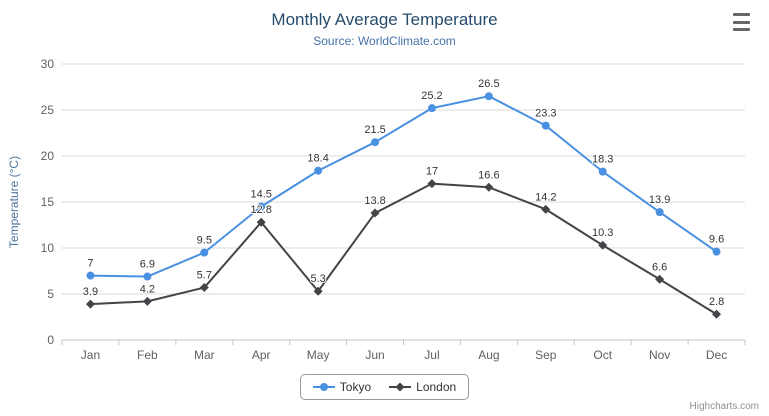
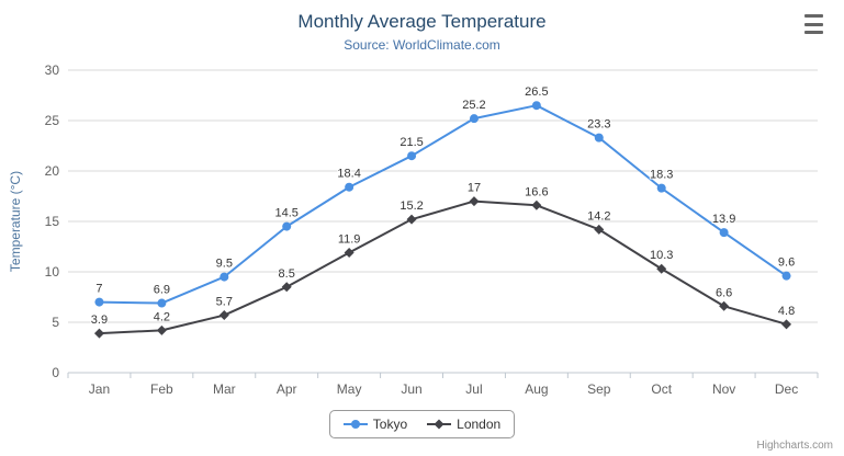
London/Apr: 12.8 -> 8.5
London/May: 5.3 -> 11.9
London/Jun: 13.8 -> 15.2
London/Dec: 2.8 -> 4.8
